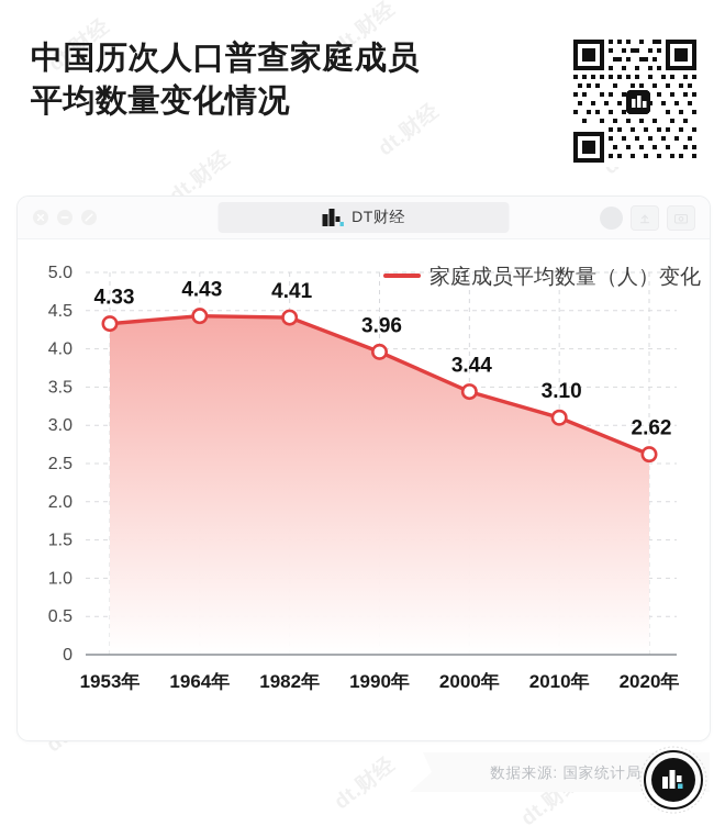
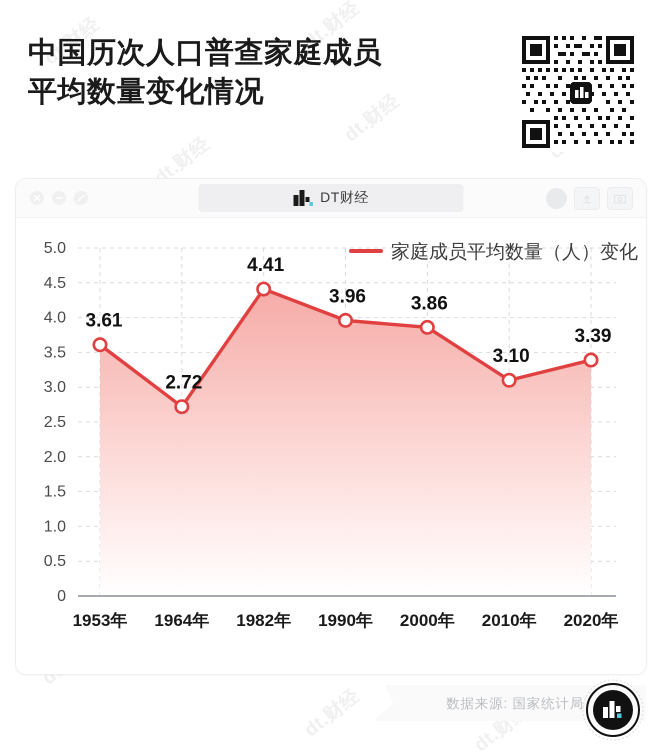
1953年: 4.33 -> 3.61
1964年: 4.43 -> 2.72
2000年: 3.44 -> 3.86
2020年: 2.62 -> 3.39
